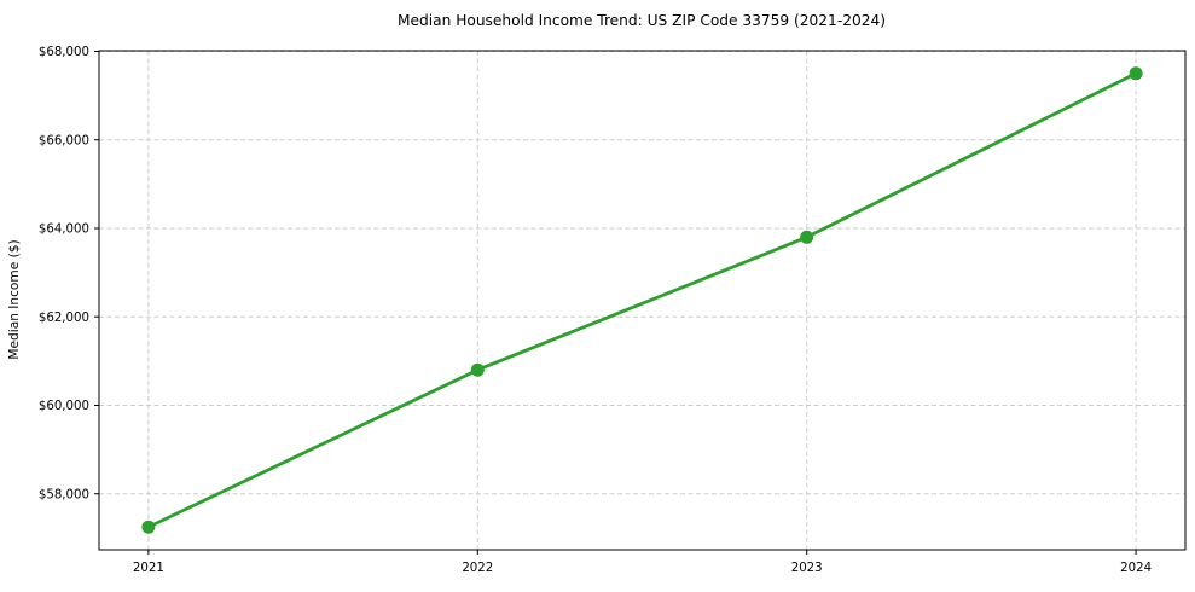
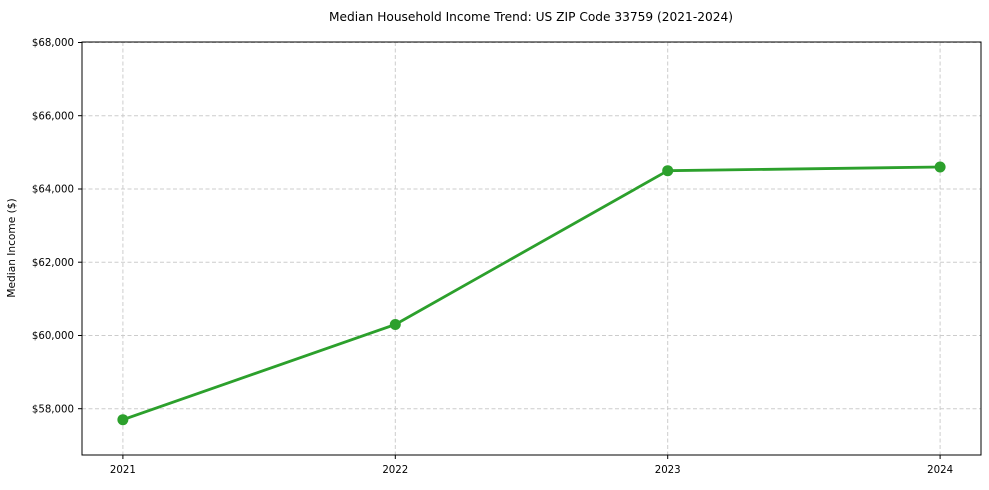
2021: $57200 -> $57700
2022: $60800 -> $60300
2023: $63800 -> $64500
2024: $67500 -> $64600
